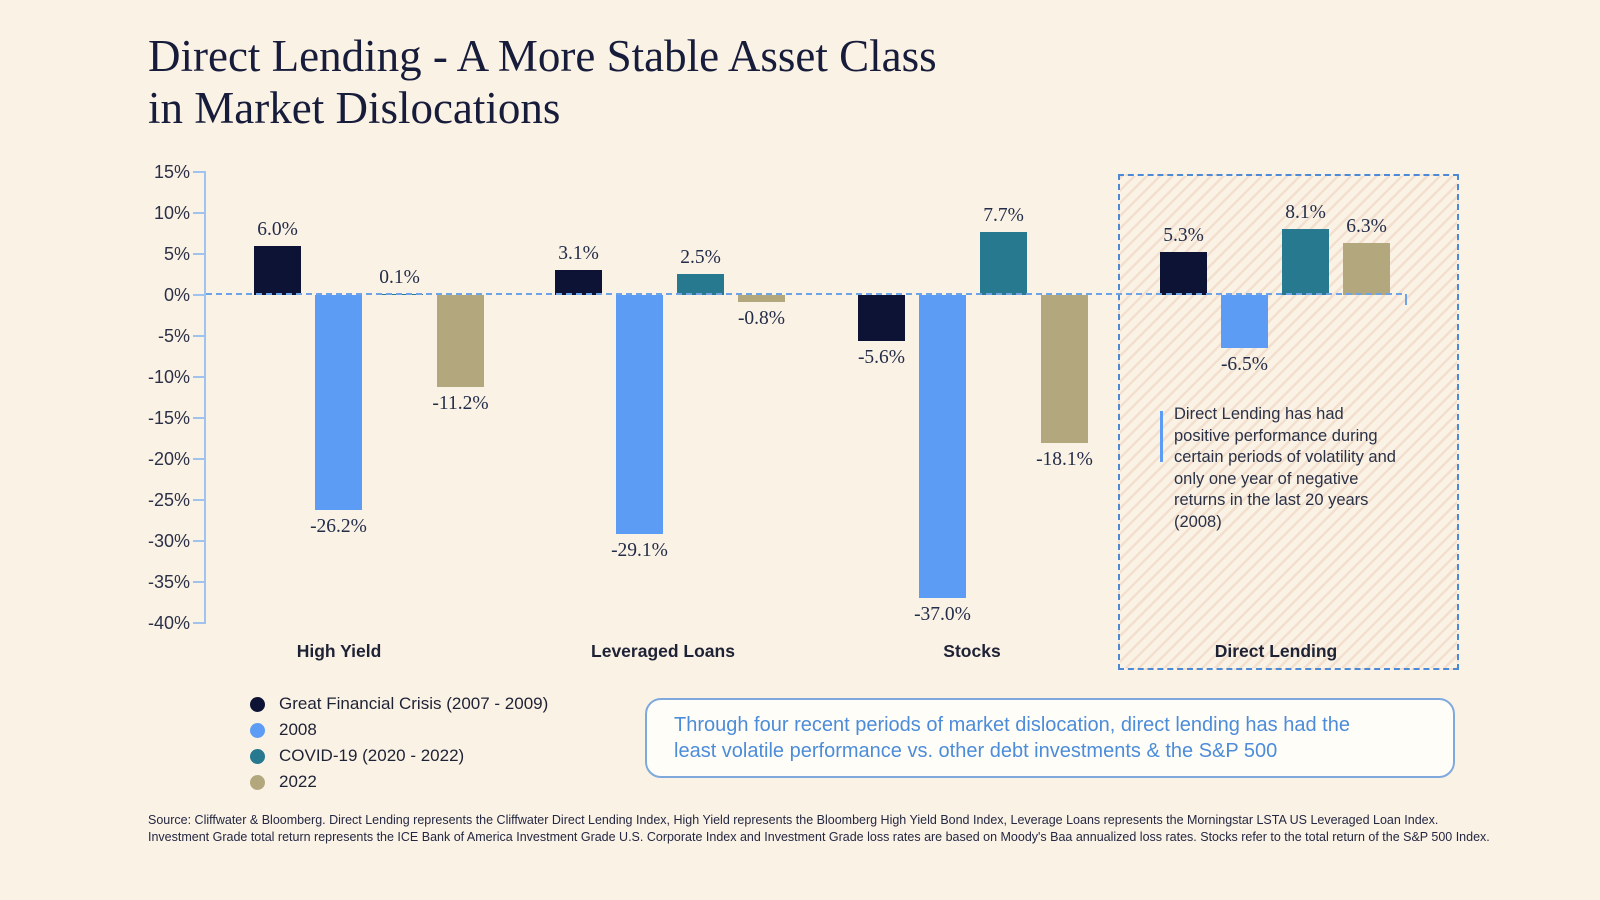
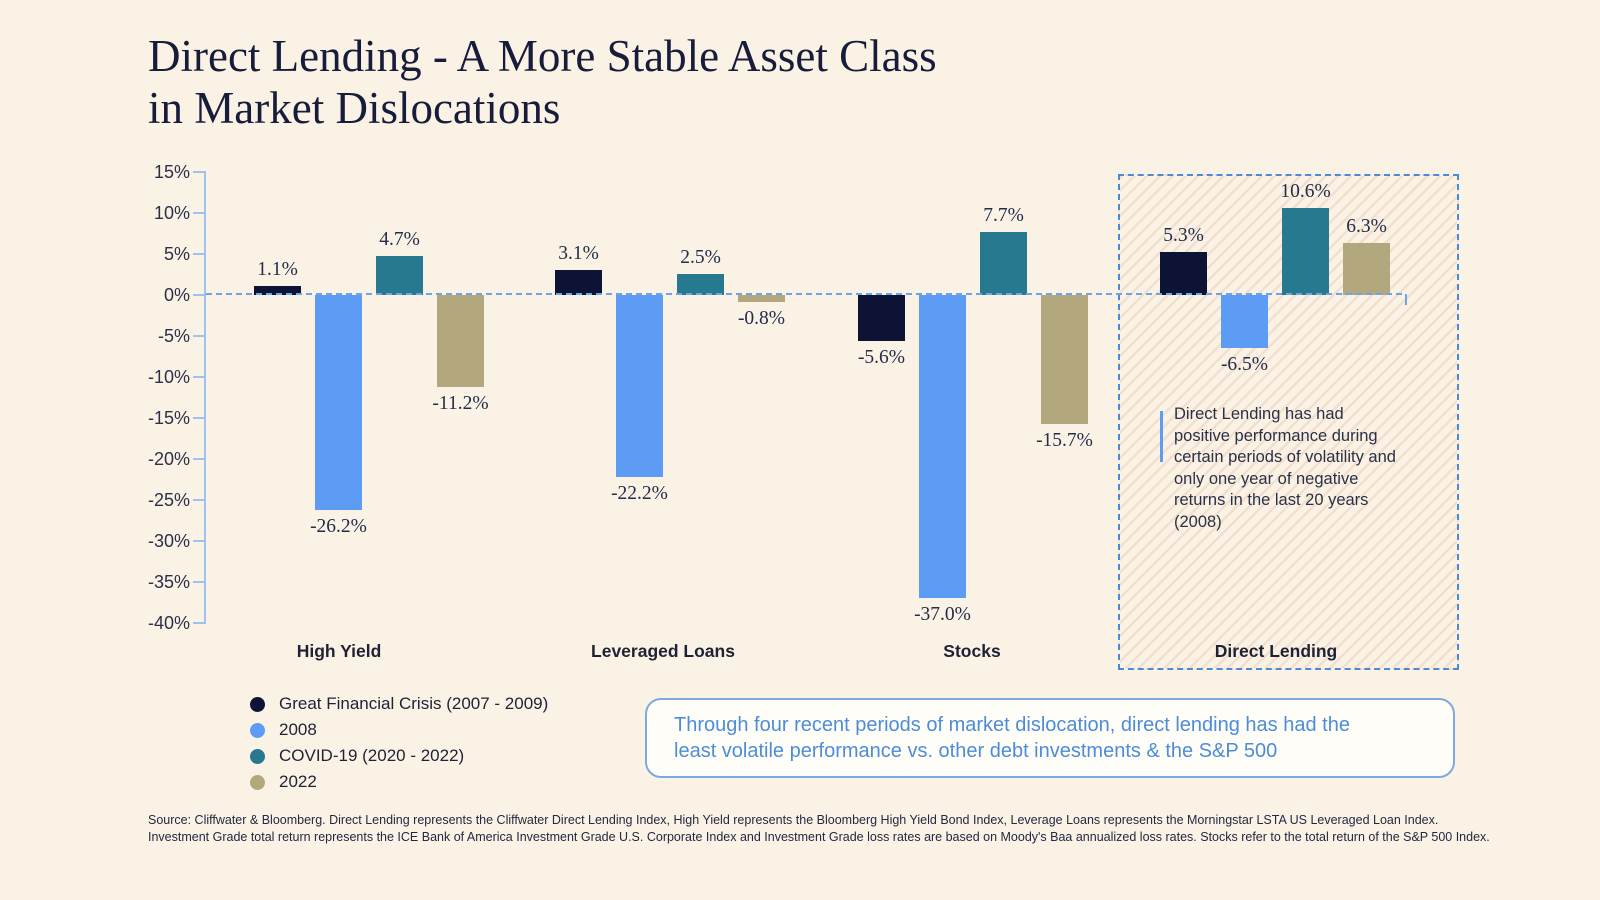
Great Financial Crisis (2007 - 2009)/High Yield: 6.0% -> 1.1%
COVID-19 (2020 - 2022)/High Yield: 0.1% -> 4.7%
2008/Leveraged Loans: -29.1% -> -22.2%
2022/Stocks: -18.1% -> -15.7%
COVID-19 (2020 - 2022)/Direct Lending: 8.1% -> 10.6%
